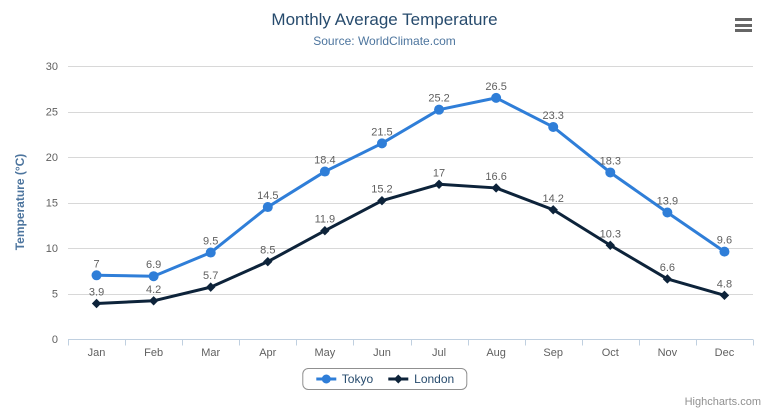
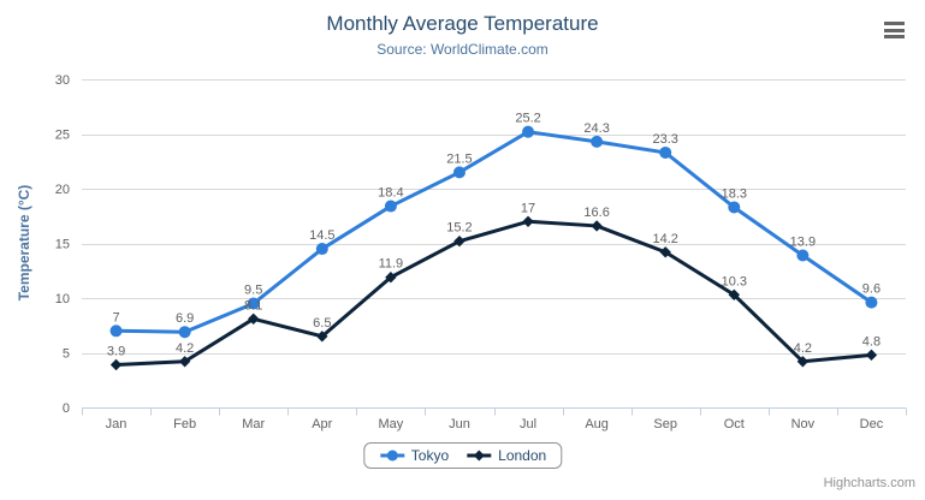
London/Mar: 5.7 -> 8.1
London/Apr: 8.5 -> 6.5
Tokyo/Aug: 26.5 -> 24.3
London/Nov: 6.6 -> 4.2
